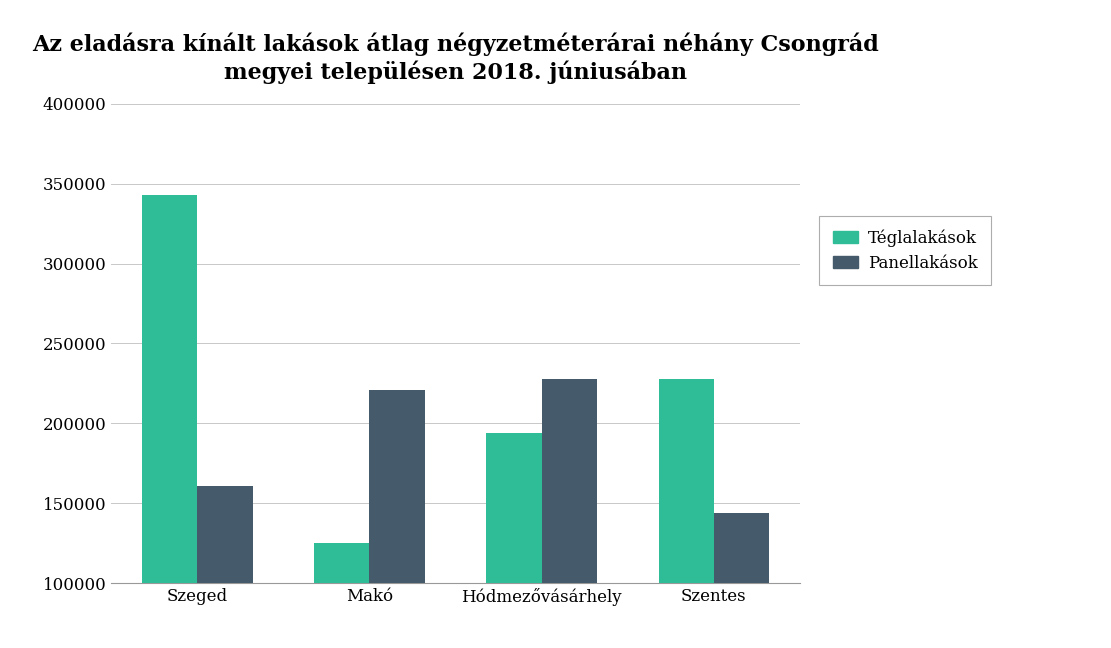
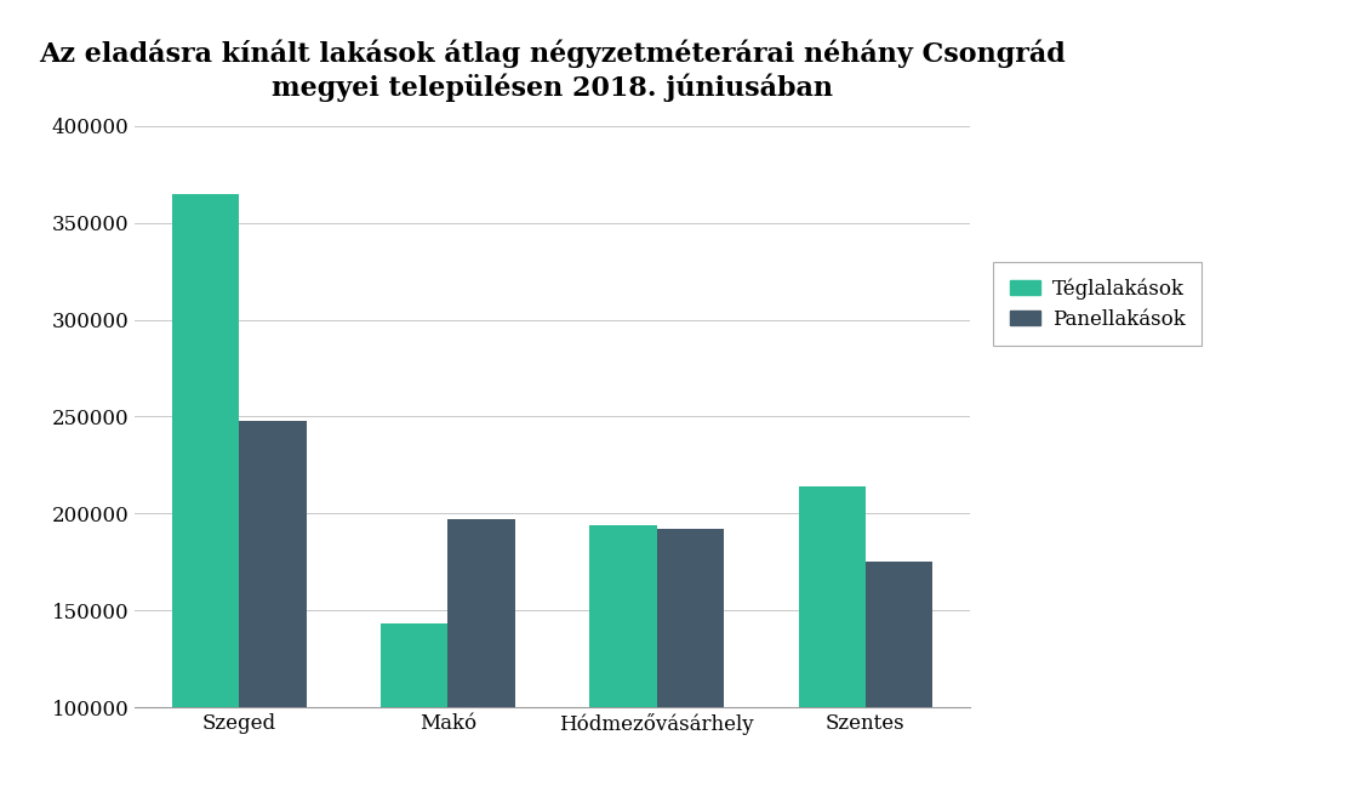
Téglalakások/Szeged: 343000 -> 365000
Panellakások/Szeged: 161000 -> 248000
Téglalakások/Makó: 125000 -> 143000
Panellakások/Makó: 221000 -> 197000
Panellakások/Hódmezővásárhely: 228000 -> 192000
Téglalakások/Szentes: 228000 -> 214000
Panellakások/Szentes: 144000 -> 175000
